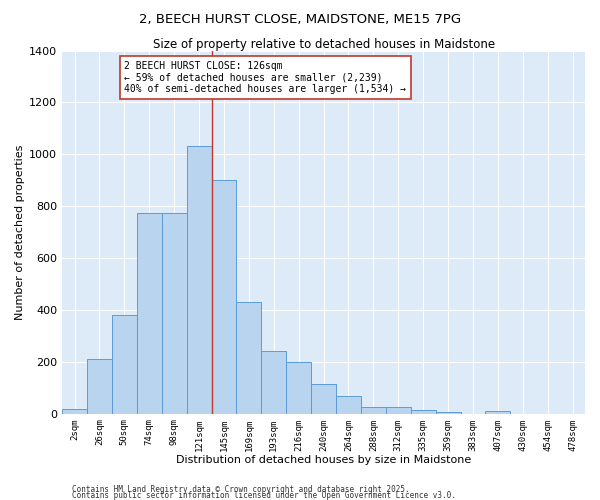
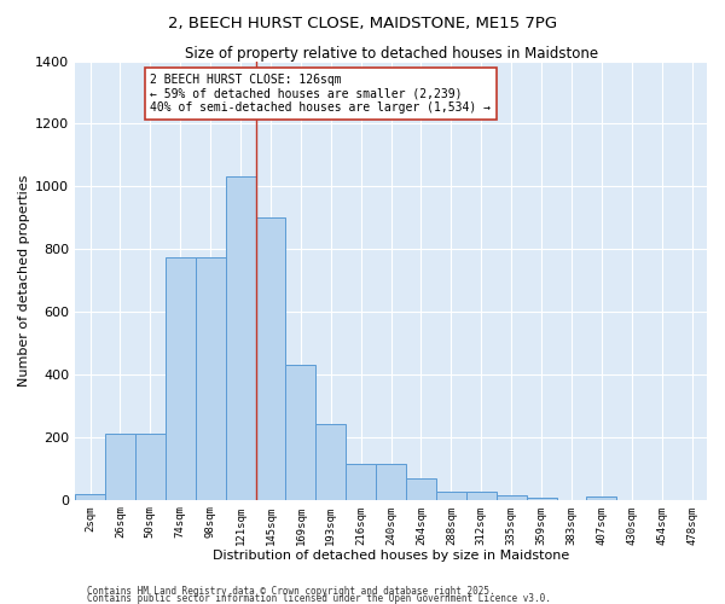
50sqm: 380 -> 210
216sqm: 200 -> 115
